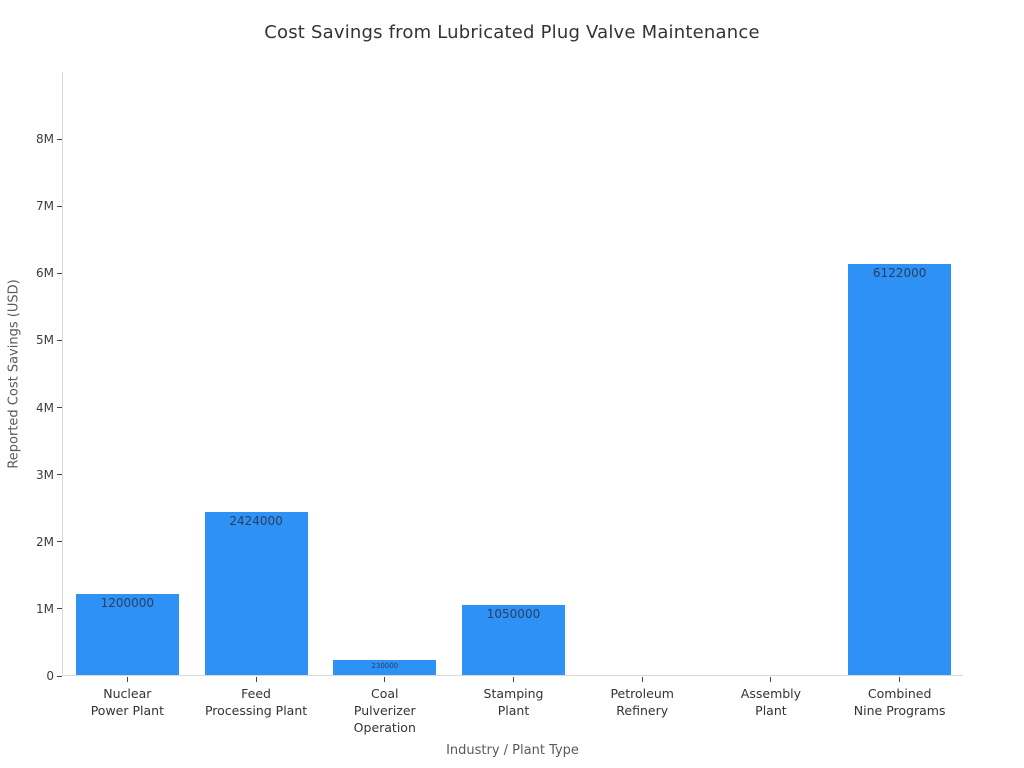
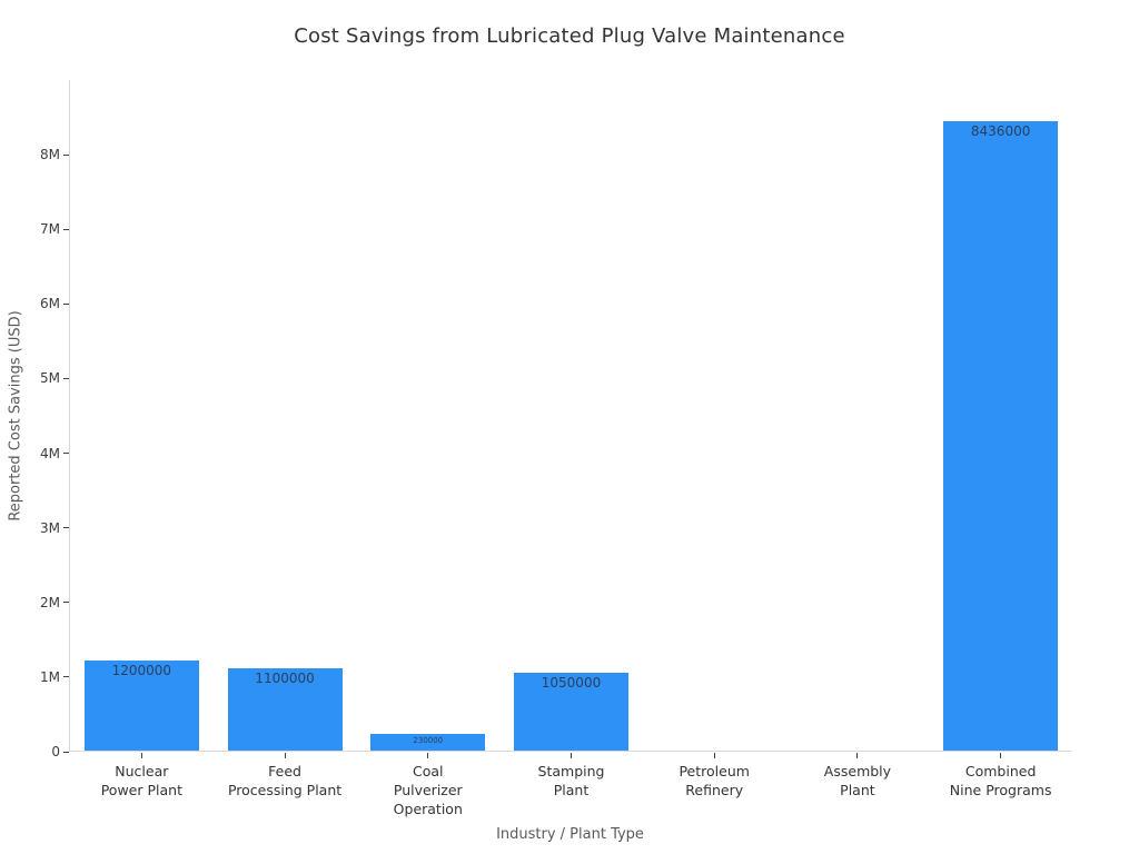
Feed Processing Plant: 2424000 -> 1100000
Combined Nine Programs: 6122000 -> 8436000
